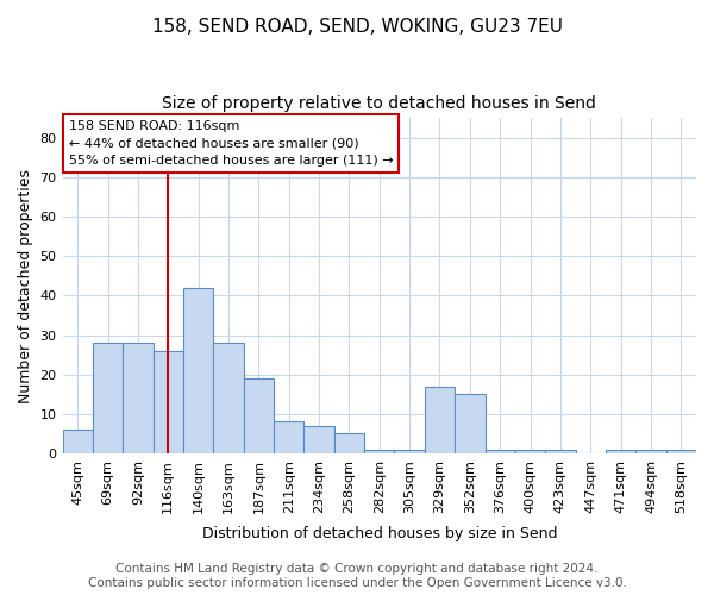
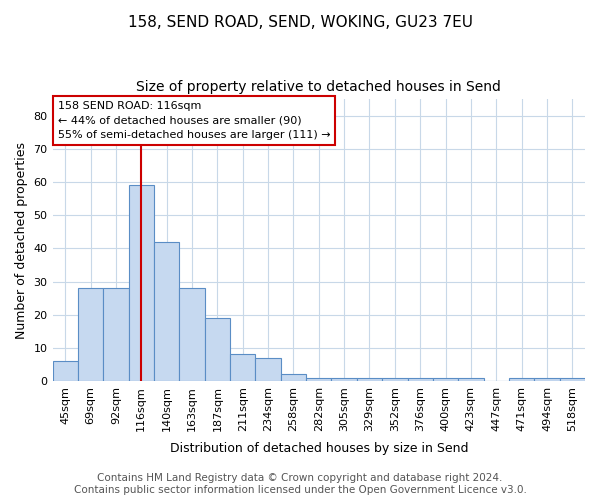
116sqm: 26 -> 59
258sqm: 5 -> 2
329sqm: 17 -> 1
352sqm: 15 -> 1
